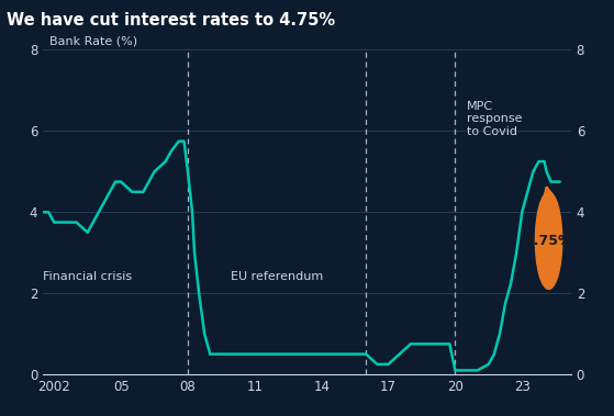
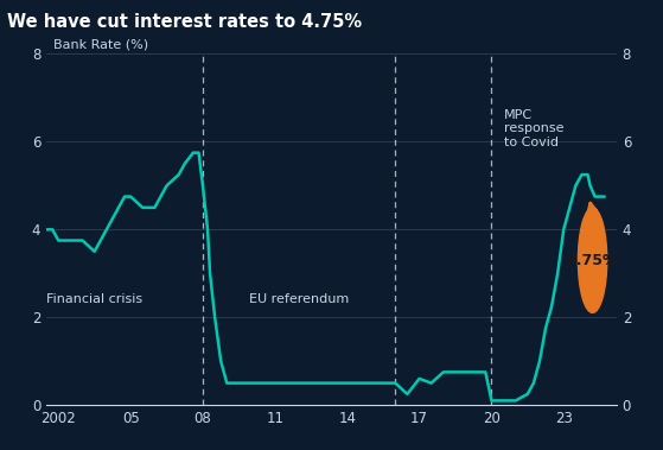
17: 0.25 -> 0.60
